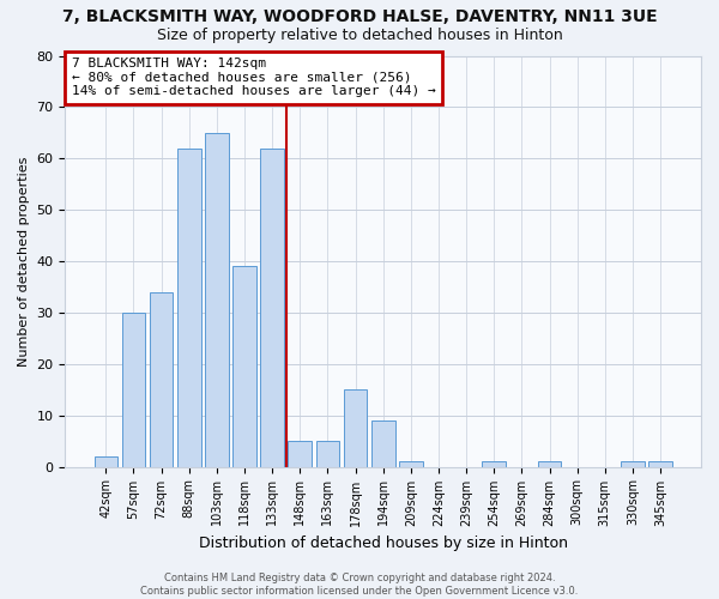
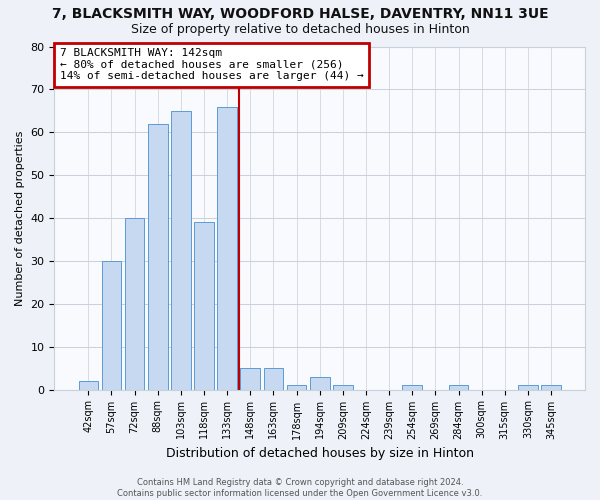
72sqm: 34 -> 40
133sqm: 62 -> 66
178sqm: 15 -> 1
194sqm: 9 -> 3
